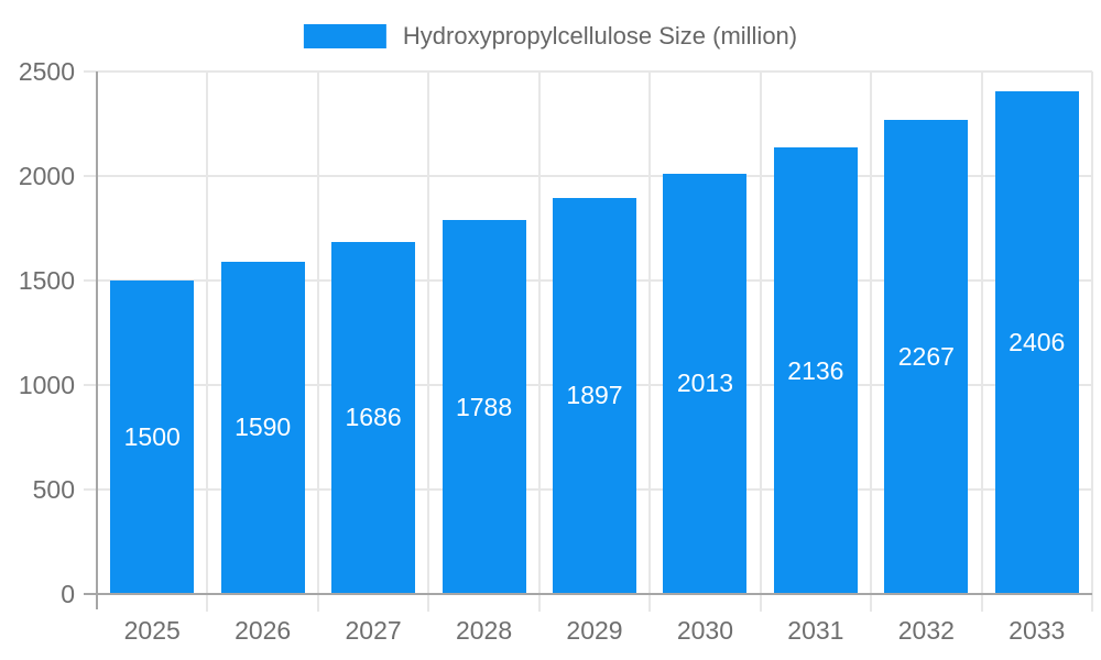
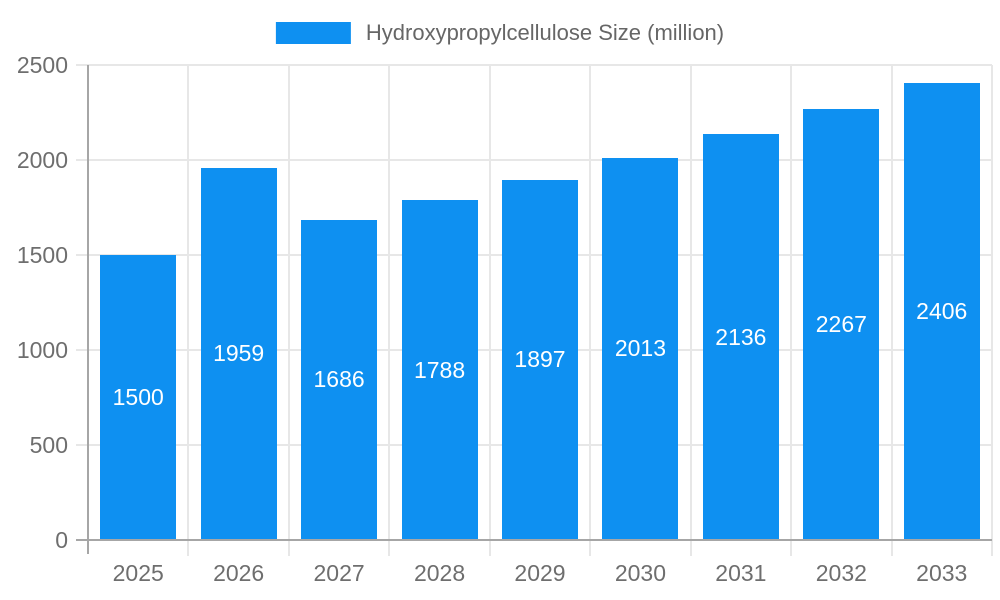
2026: 1590 -> 1959
